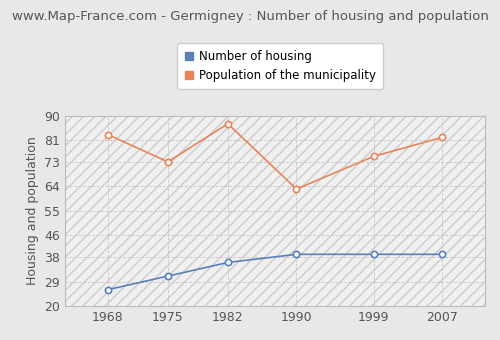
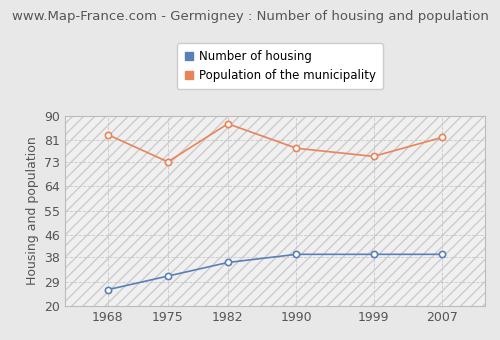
Population of the municipality/1990: 63 -> 78
